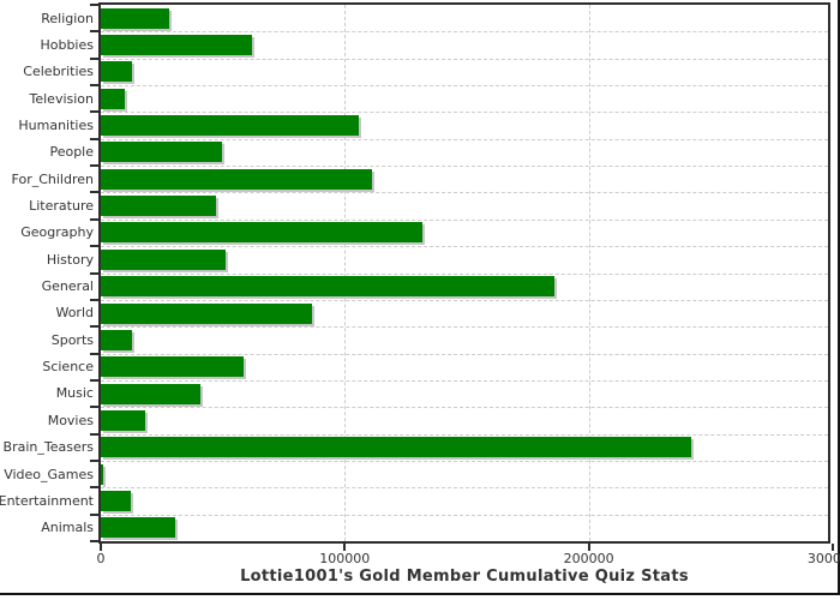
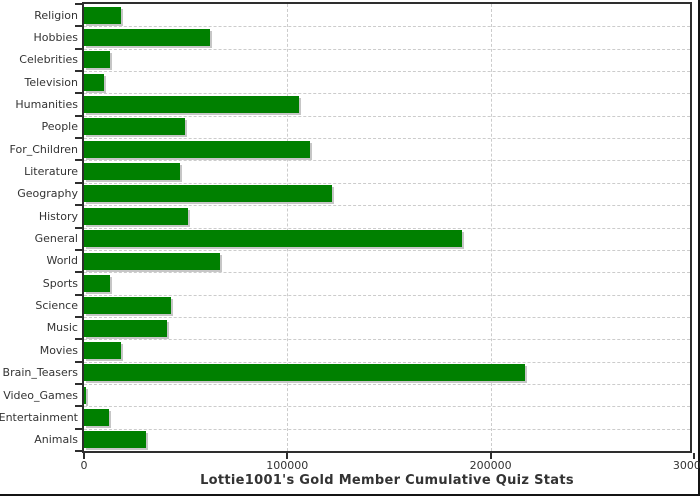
Religion: 28000 -> 18000
Geography: 132000 -> 122000
World: 86000 -> 67000
Science: 58000 -> 43000
Brain_Teasers: 242000 -> 217000
